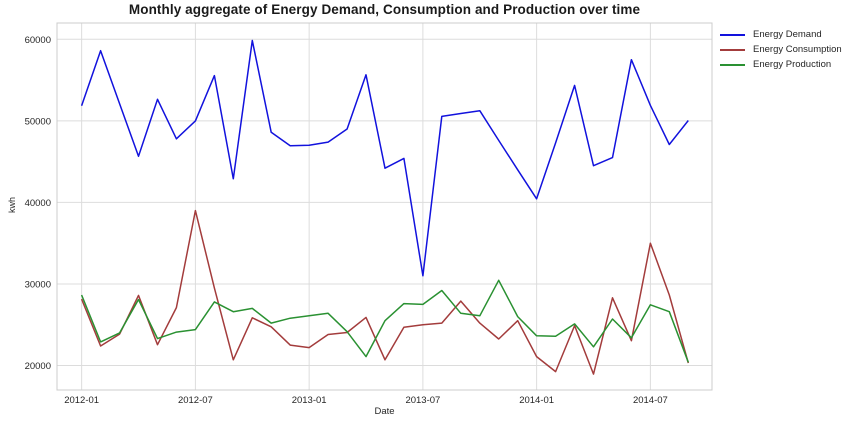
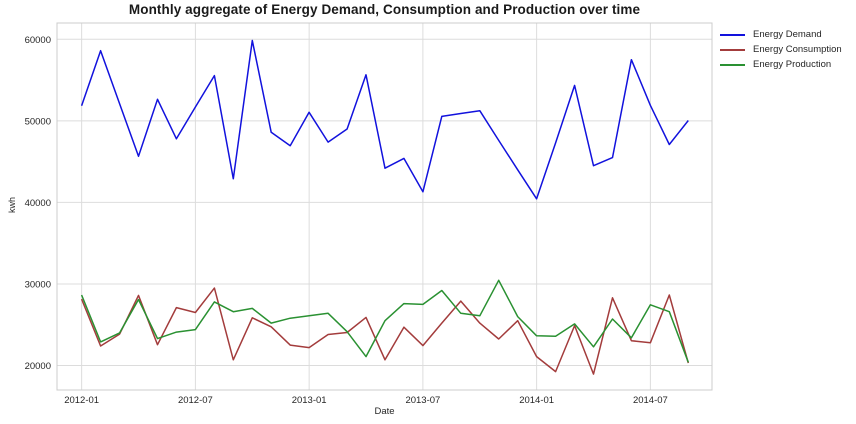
Energy Demand/2012-07: 50000 -> 52000
Energy Consumption/2012-07: 39000 -> 26000
Energy Demand/2013-01: 47000 -> 51000
Energy Demand/2013-07: 31000 -> 41000
Energy Consumption/2013-07: 25000 -> 22000
Energy Consumption/2014-07: 35000 -> 23000
